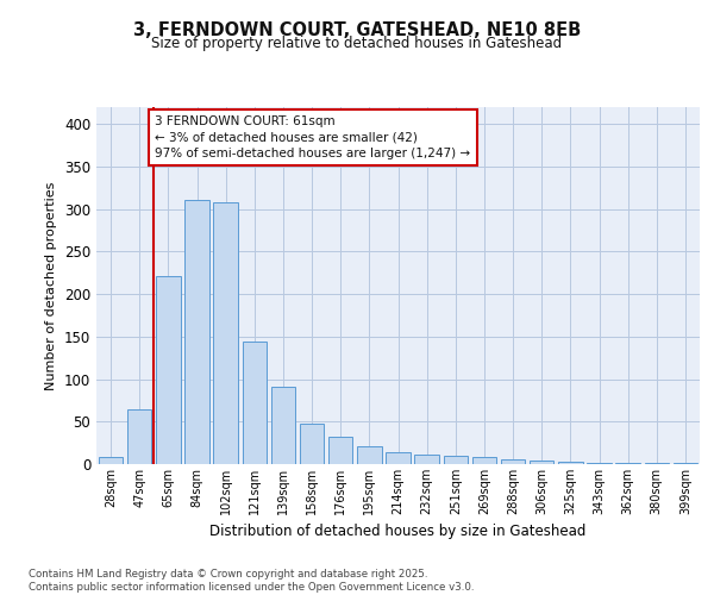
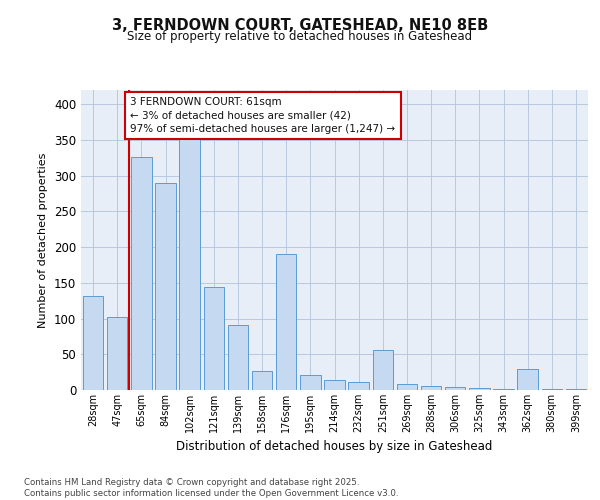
28sqm: 9 -> 132
47sqm: 65 -> 102
65sqm: 221 -> 326
84sqm: 311 -> 290
102sqm: 308 -> 354
158sqm: 48 -> 26
176sqm: 32 -> 190
251sqm: 10 -> 56
362sqm: 2 -> 30
